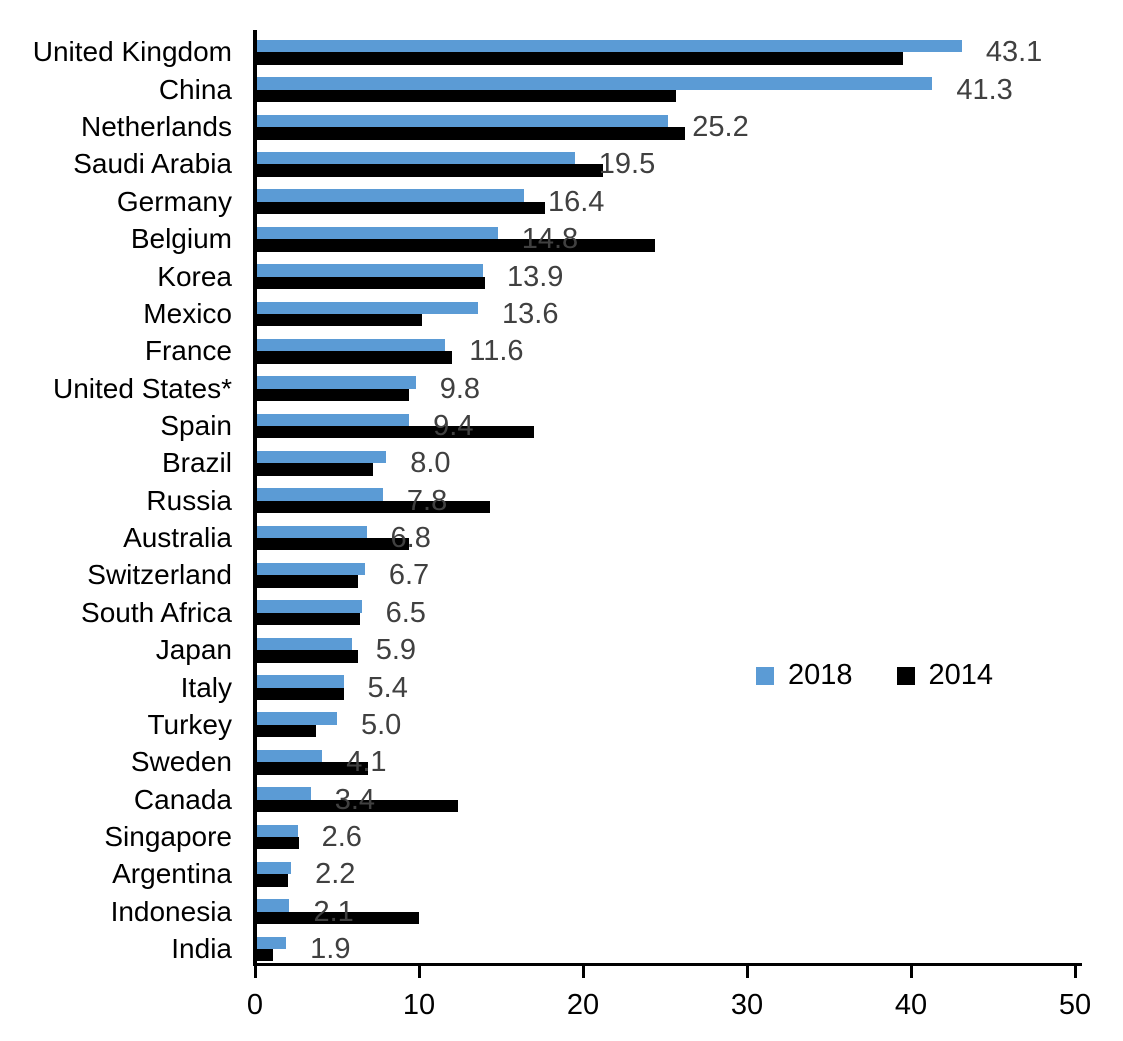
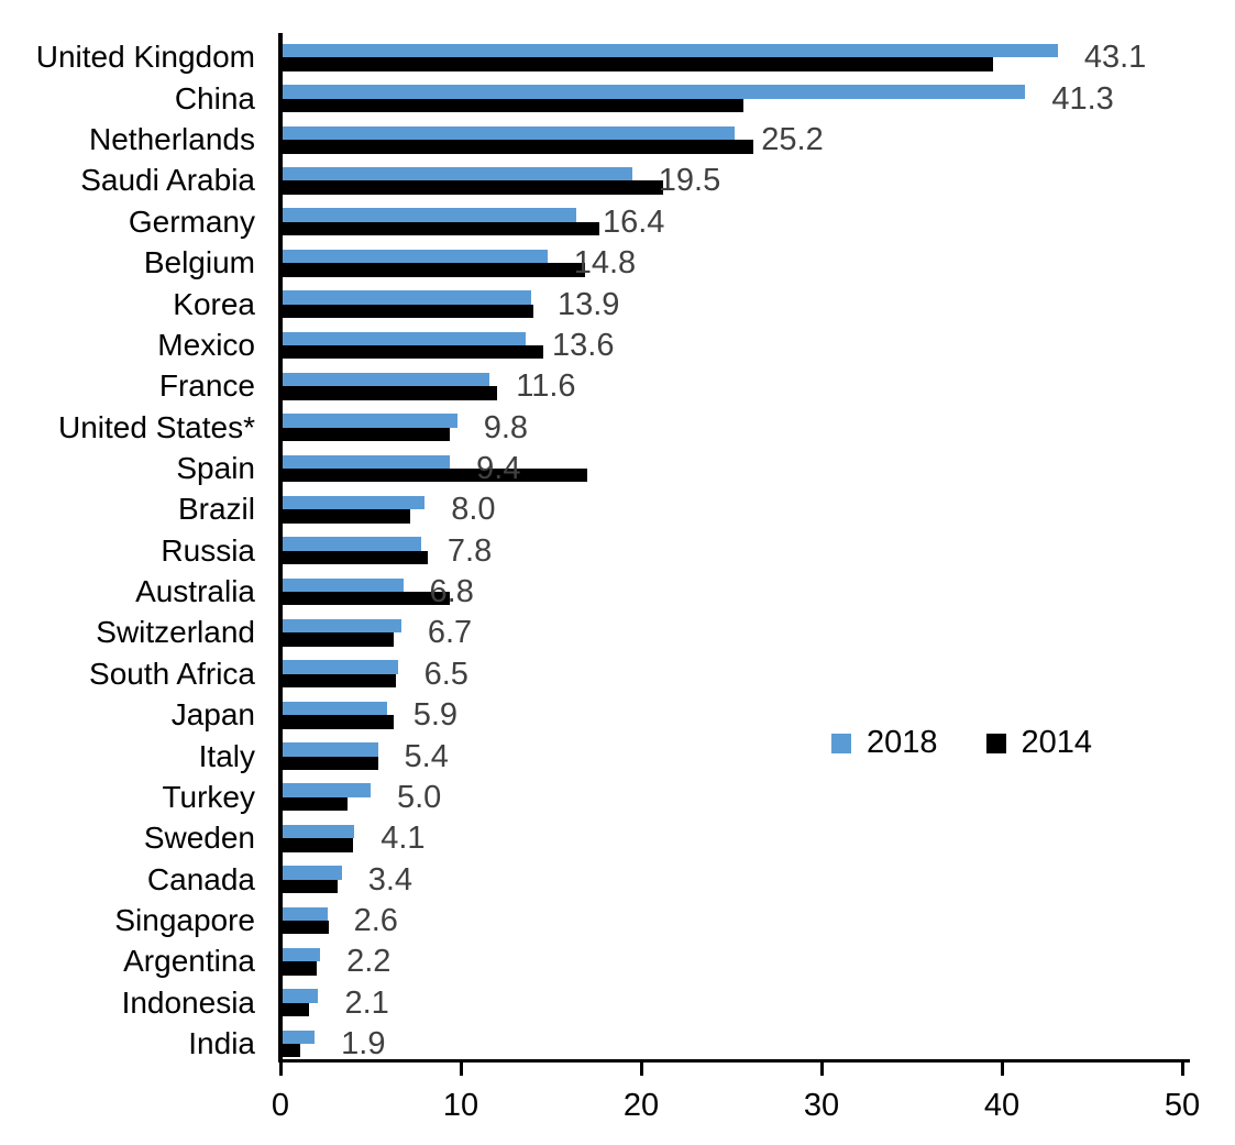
2014/Belgium: 24.4 -> 16.9
2014/Mexico: 10.2 -> 14.6
2014/Russia: 14.3 -> 8.2
2014/Sweden: 6.9 -> 4.0
2014/Canada: 12.4 -> 3.2
2014/Indonesia: 10.0 -> 1.6
